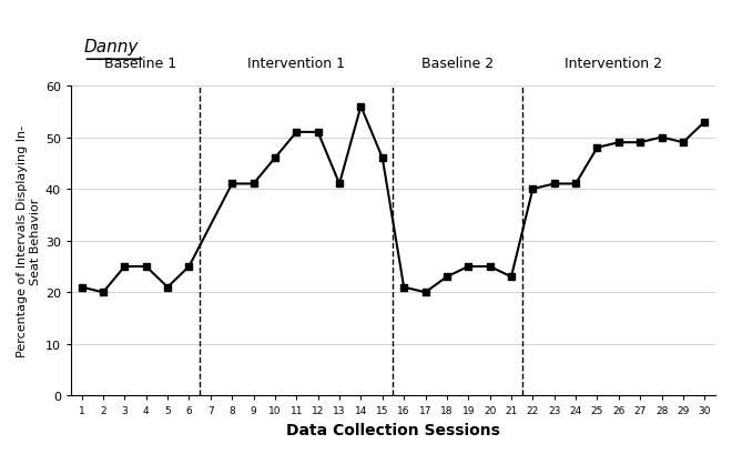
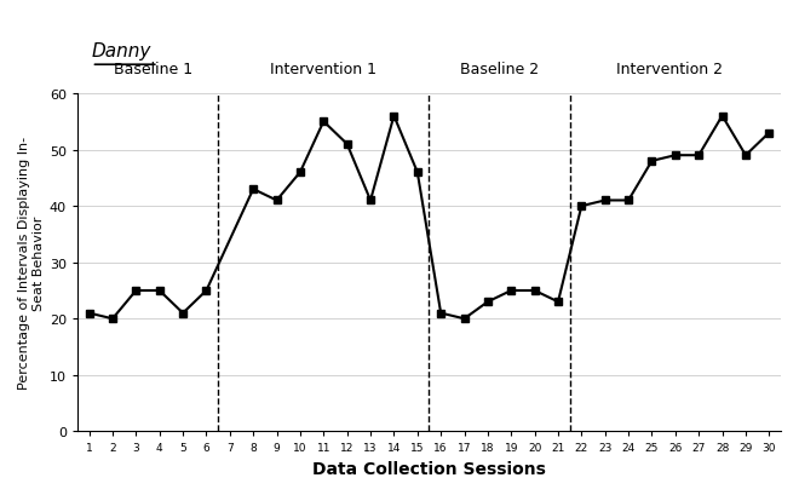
8: 41 -> 43
11: 51 -> 55
28: 50 -> 56
